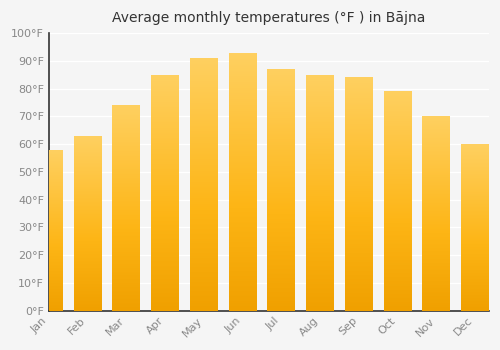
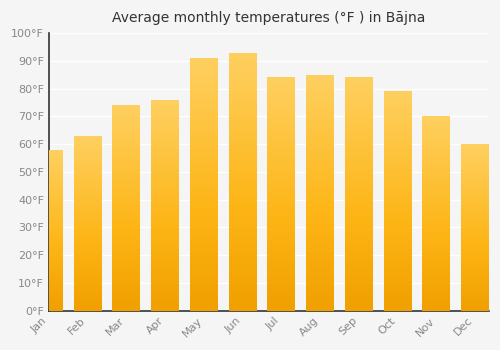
Apr: 85°F -> 76°F
Jul: 87°F -> 84°F
